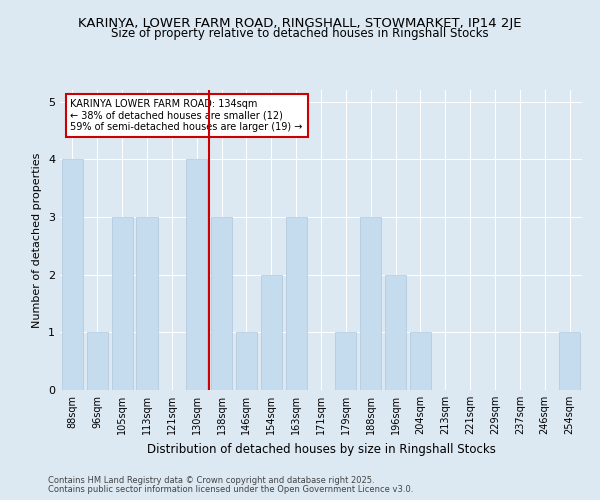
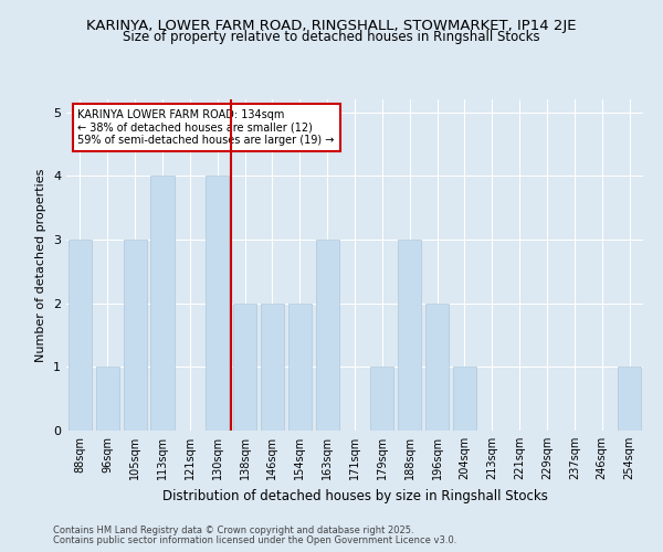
88sqm: 4 -> 3
113sqm: 3 -> 4
138sqm: 3 -> 2
146sqm: 1 -> 2
